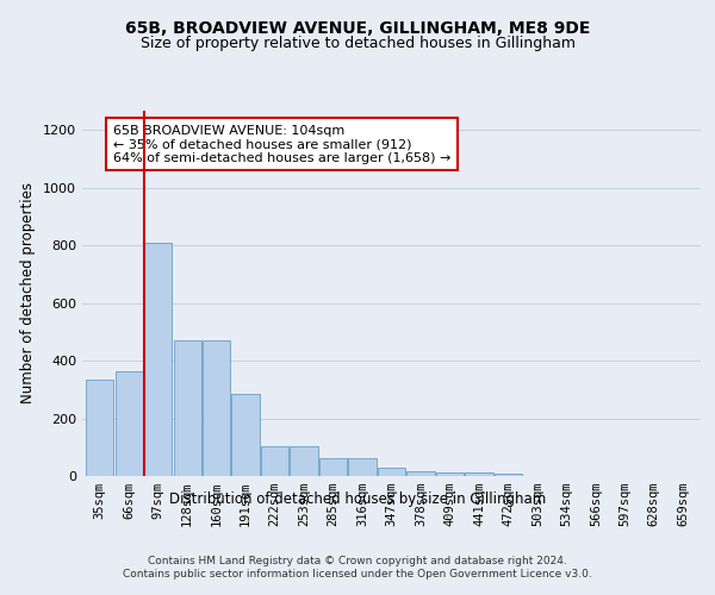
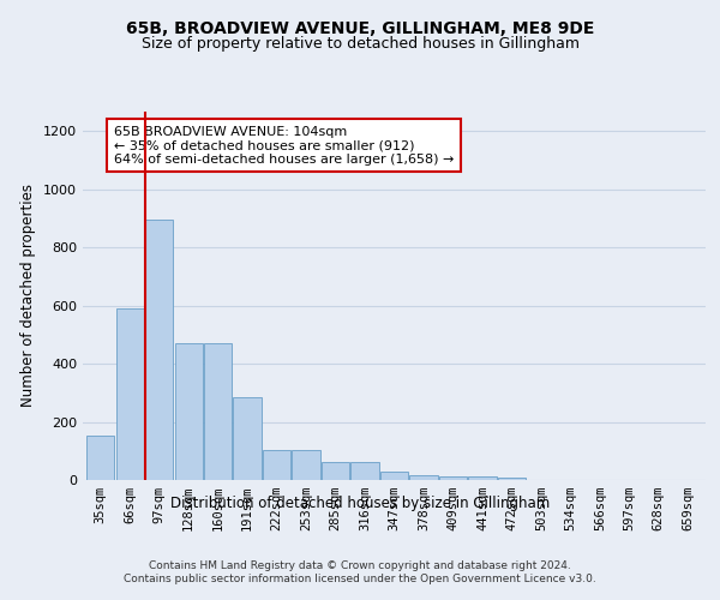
35sqm: 335 -> 152
66sqm: 365 -> 590
97sqm: 810 -> 895
